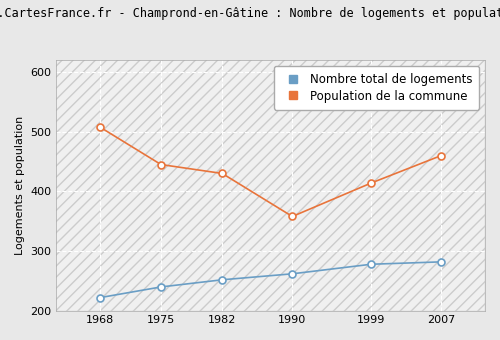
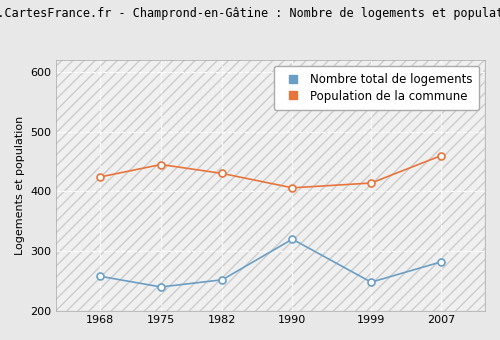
Nombre total de logements/1968: 222 -> 258
Population de la commune/1968: 508 -> 424
Nombre total de logements/1990: 262 -> 320
Population de la commune/1990: 358 -> 406
Nombre total de logements/1999: 278 -> 248
